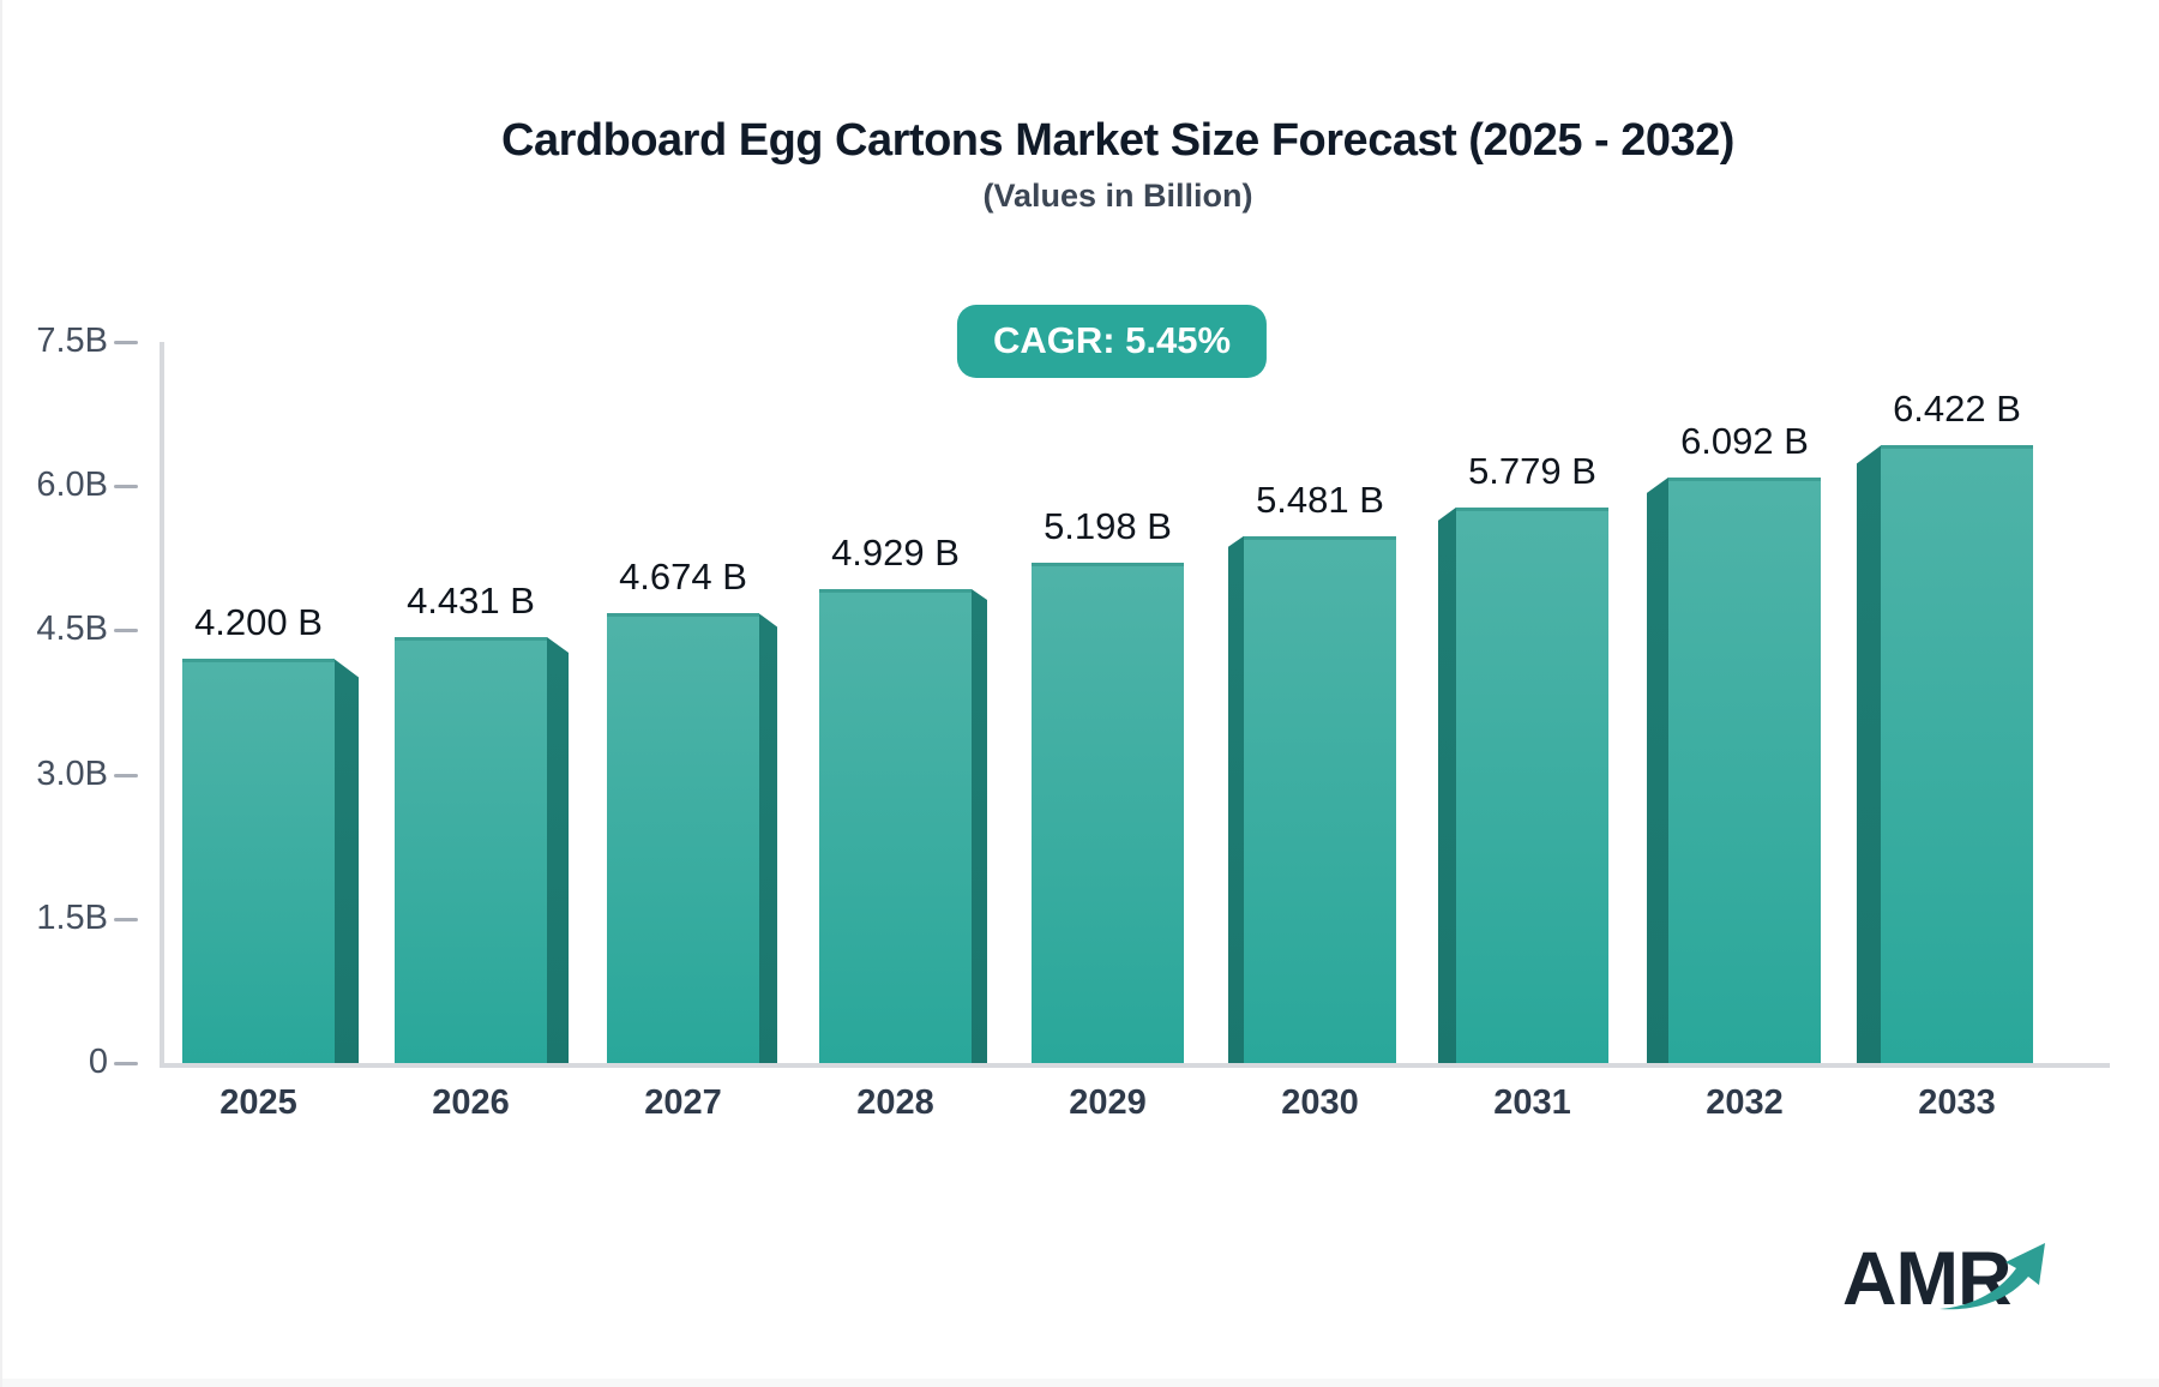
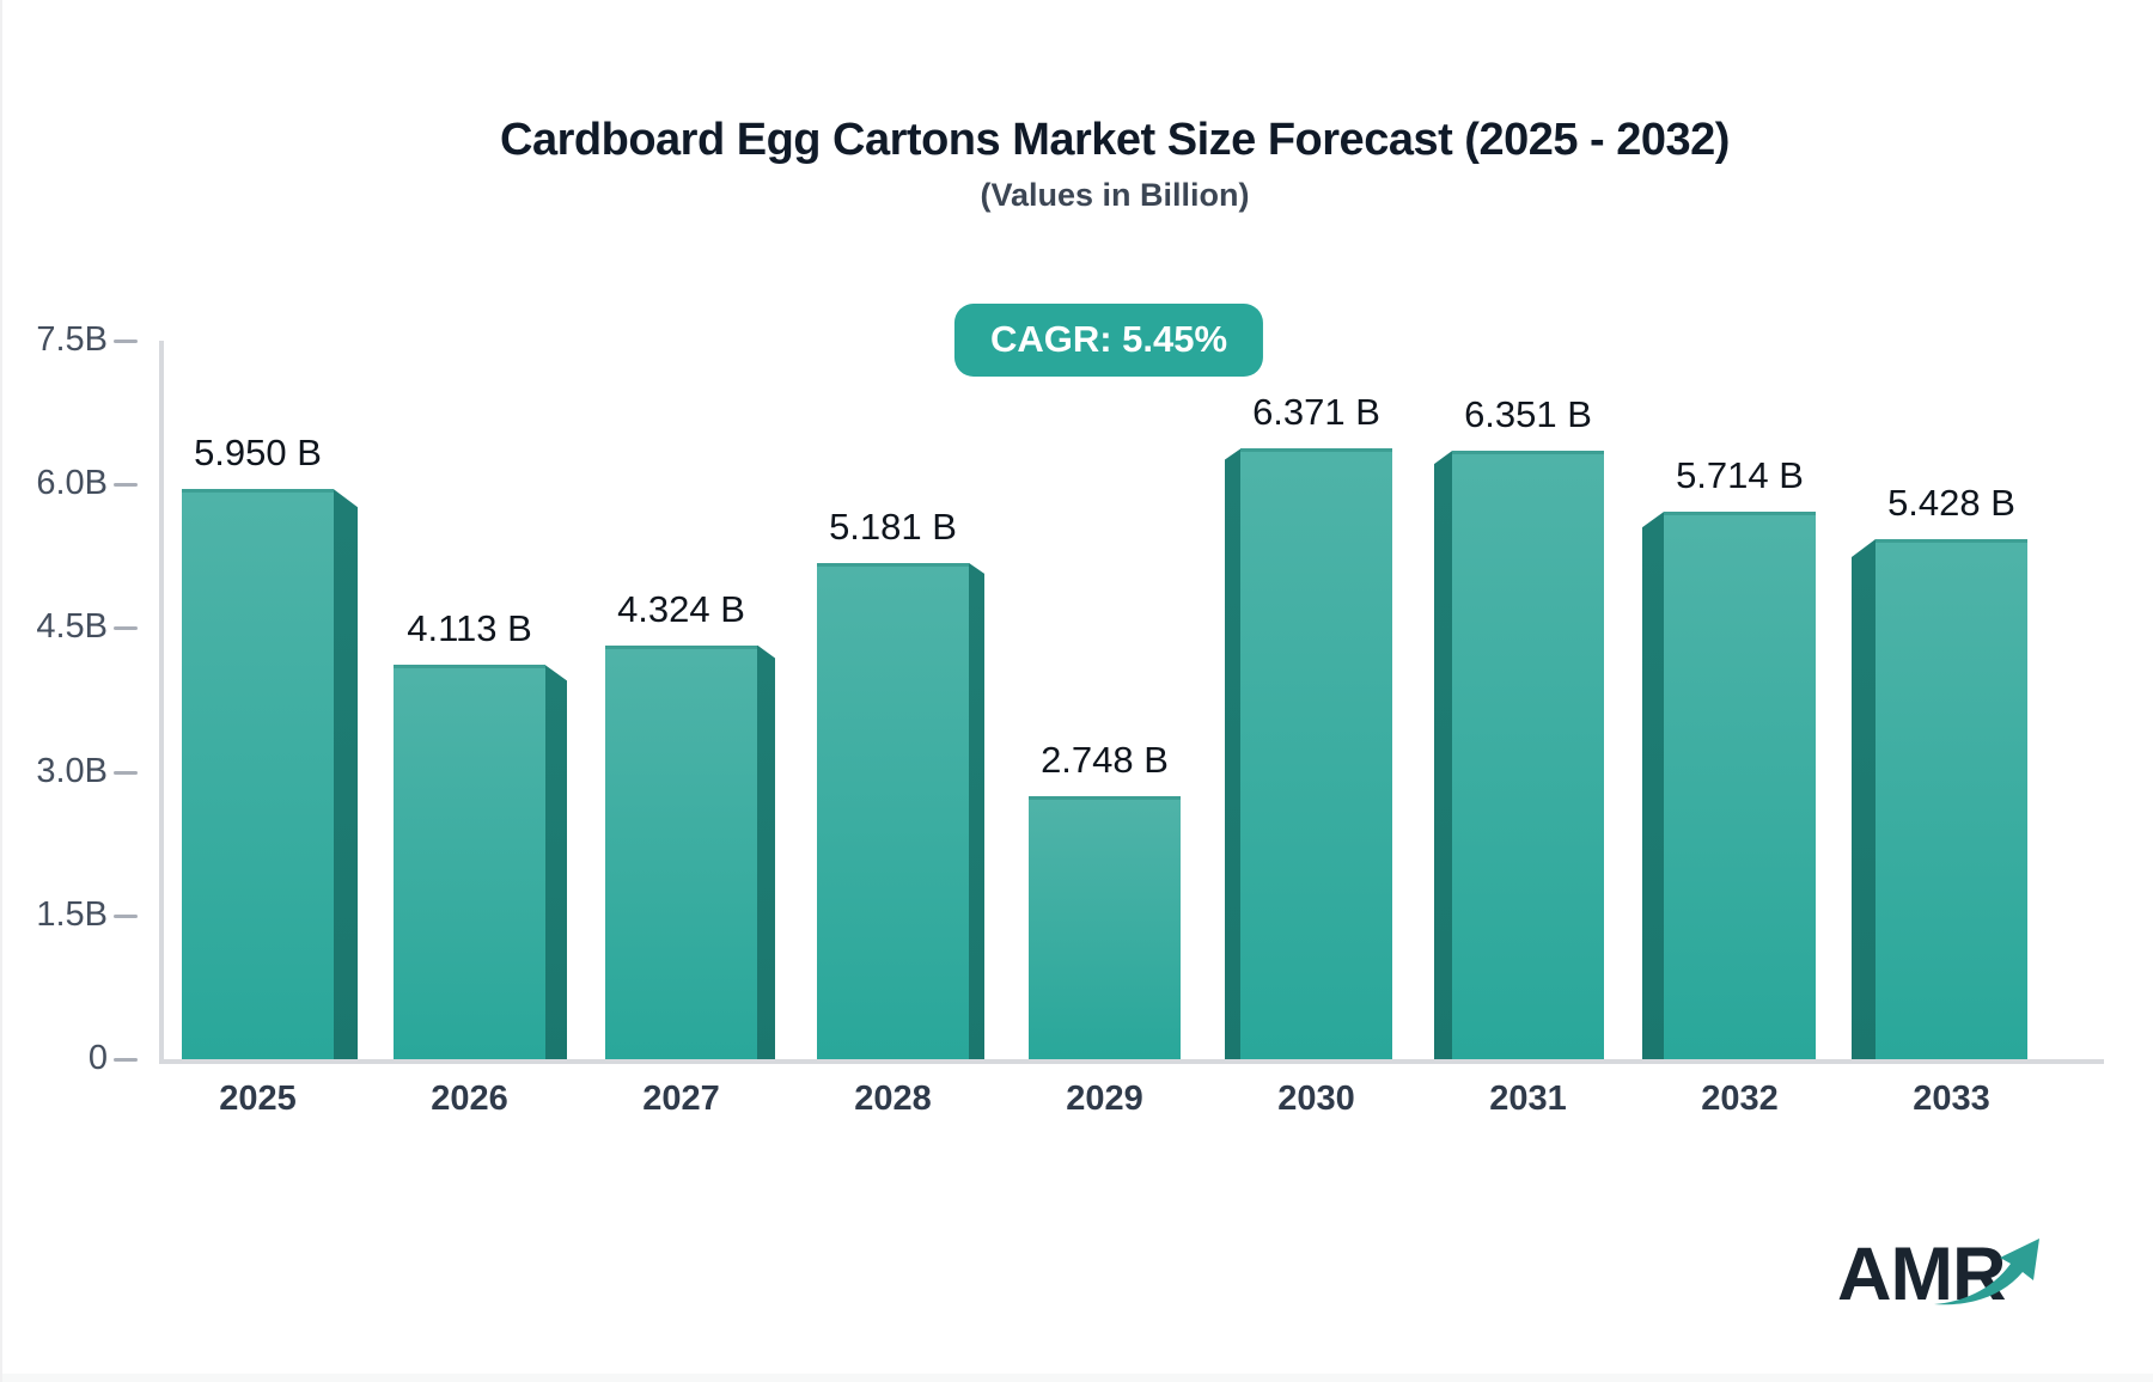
2025: 4.200 -> 5.950
2026: 4.431 -> 4.113
2027: 4.674 -> 4.324
2028: 4.929 -> 5.181
2029: 5.198 -> 2.748
2030: 5.481 -> 6.371
2031: 5.779 -> 6.351
2032: 6.092 -> 5.714
2033: 6.422 -> 5.428
